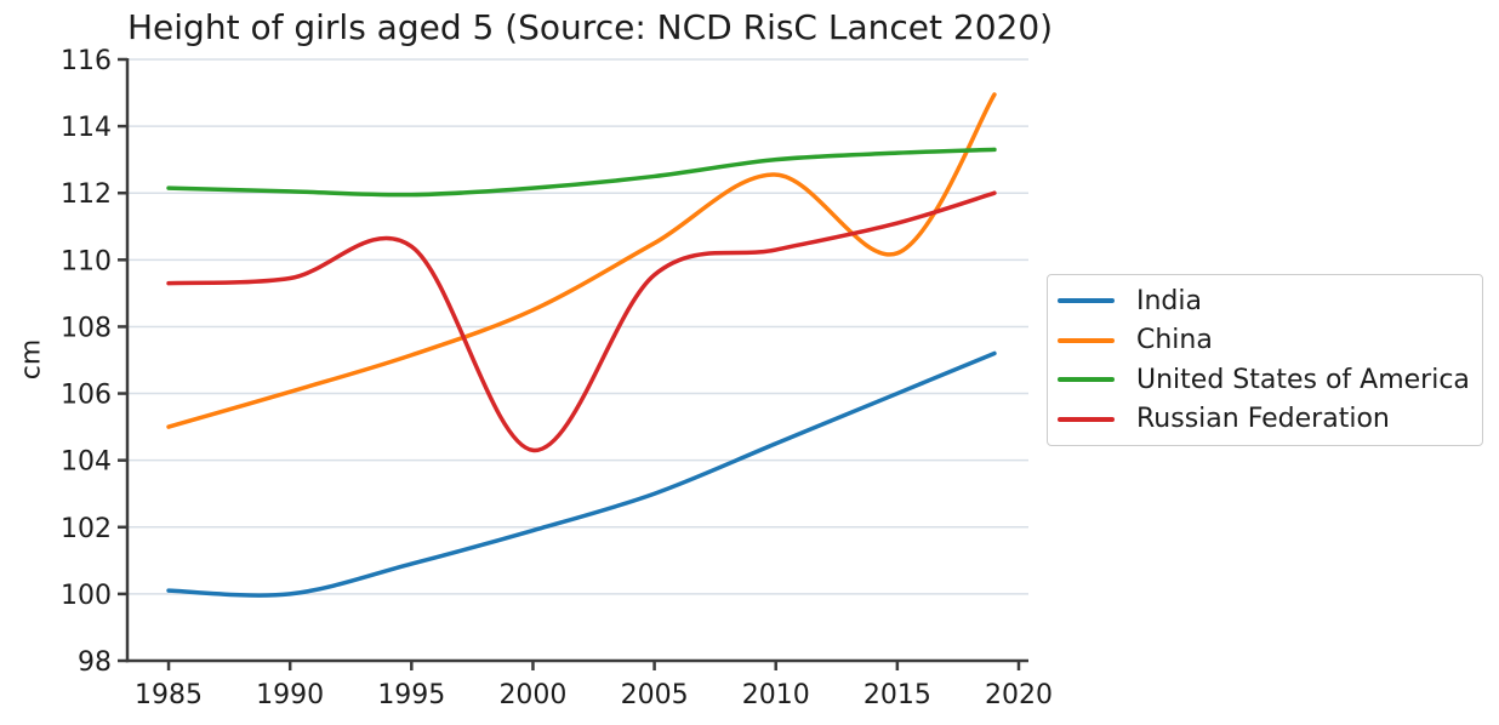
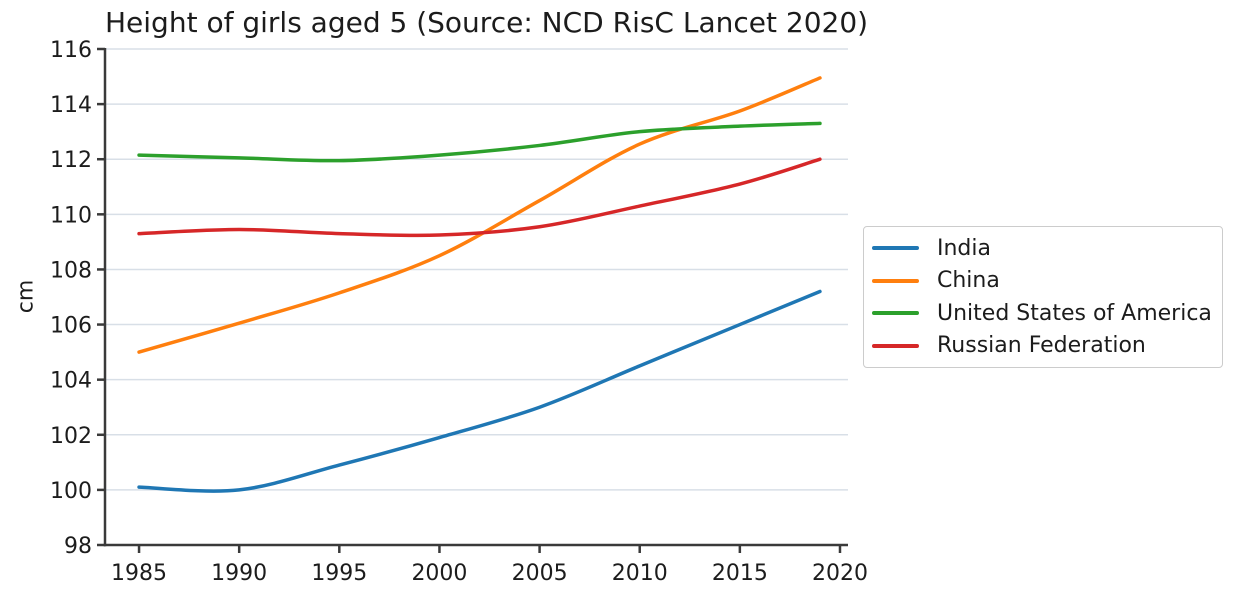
Russian Federation/1995: 110.4 -> 109.3
Russian Federation/2000: 104.3 -> 109.2
China/2015: 110.2 -> 113.8
